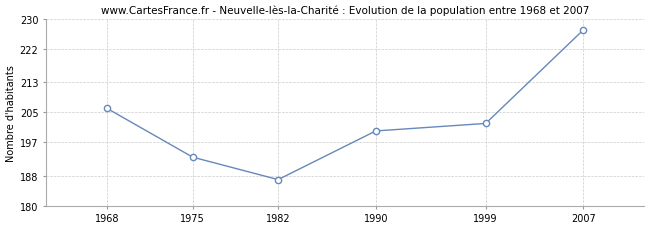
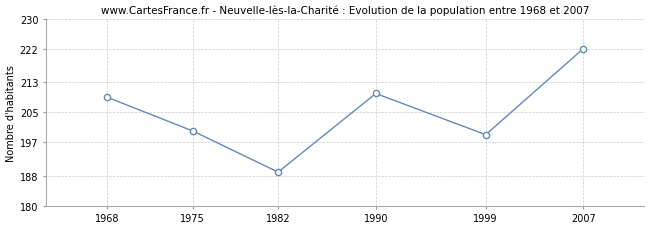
1968: 206 -> 209
1975: 193 -> 200
1982: 187 -> 189
1990: 200 -> 210
1999: 202 -> 199
2007: 227 -> 222
